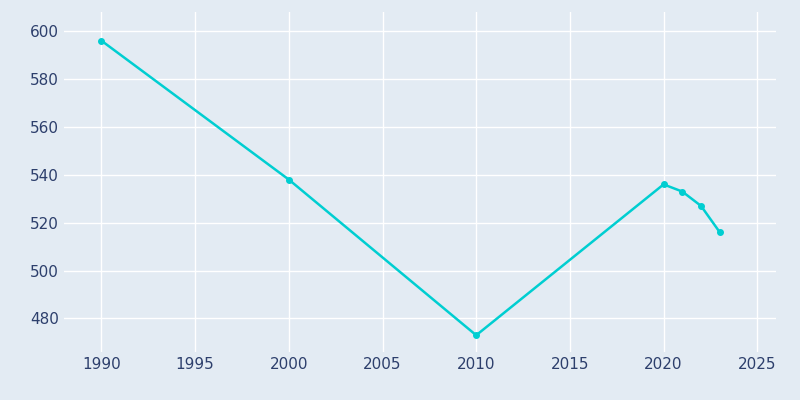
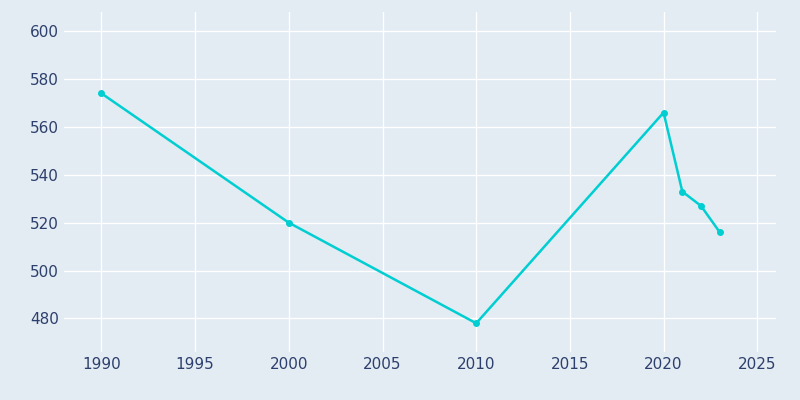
1990: 596 -> 574
2000: 538 -> 520
2010: 473 -> 478
2020: 536 -> 566
